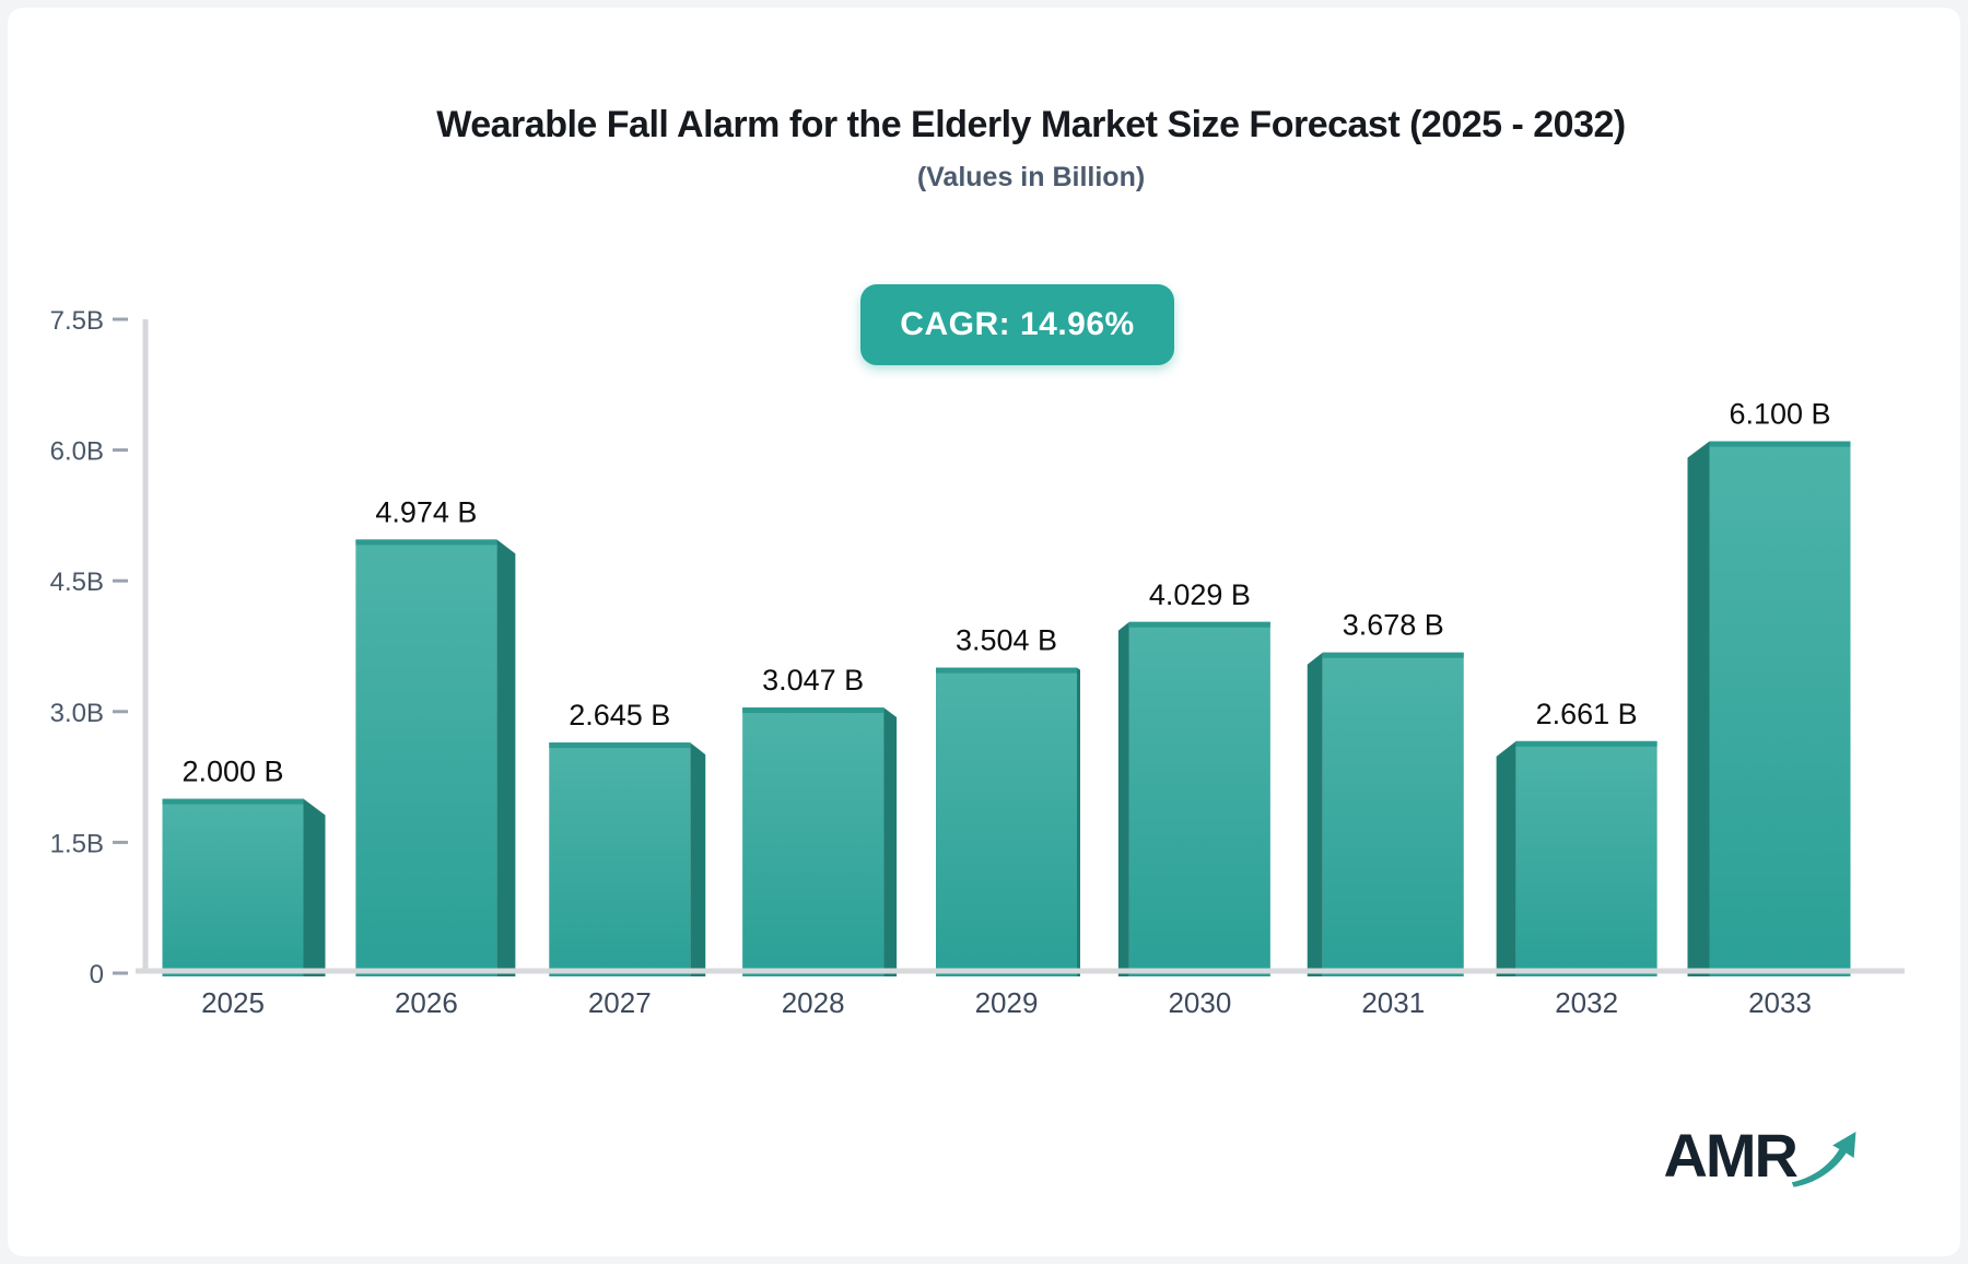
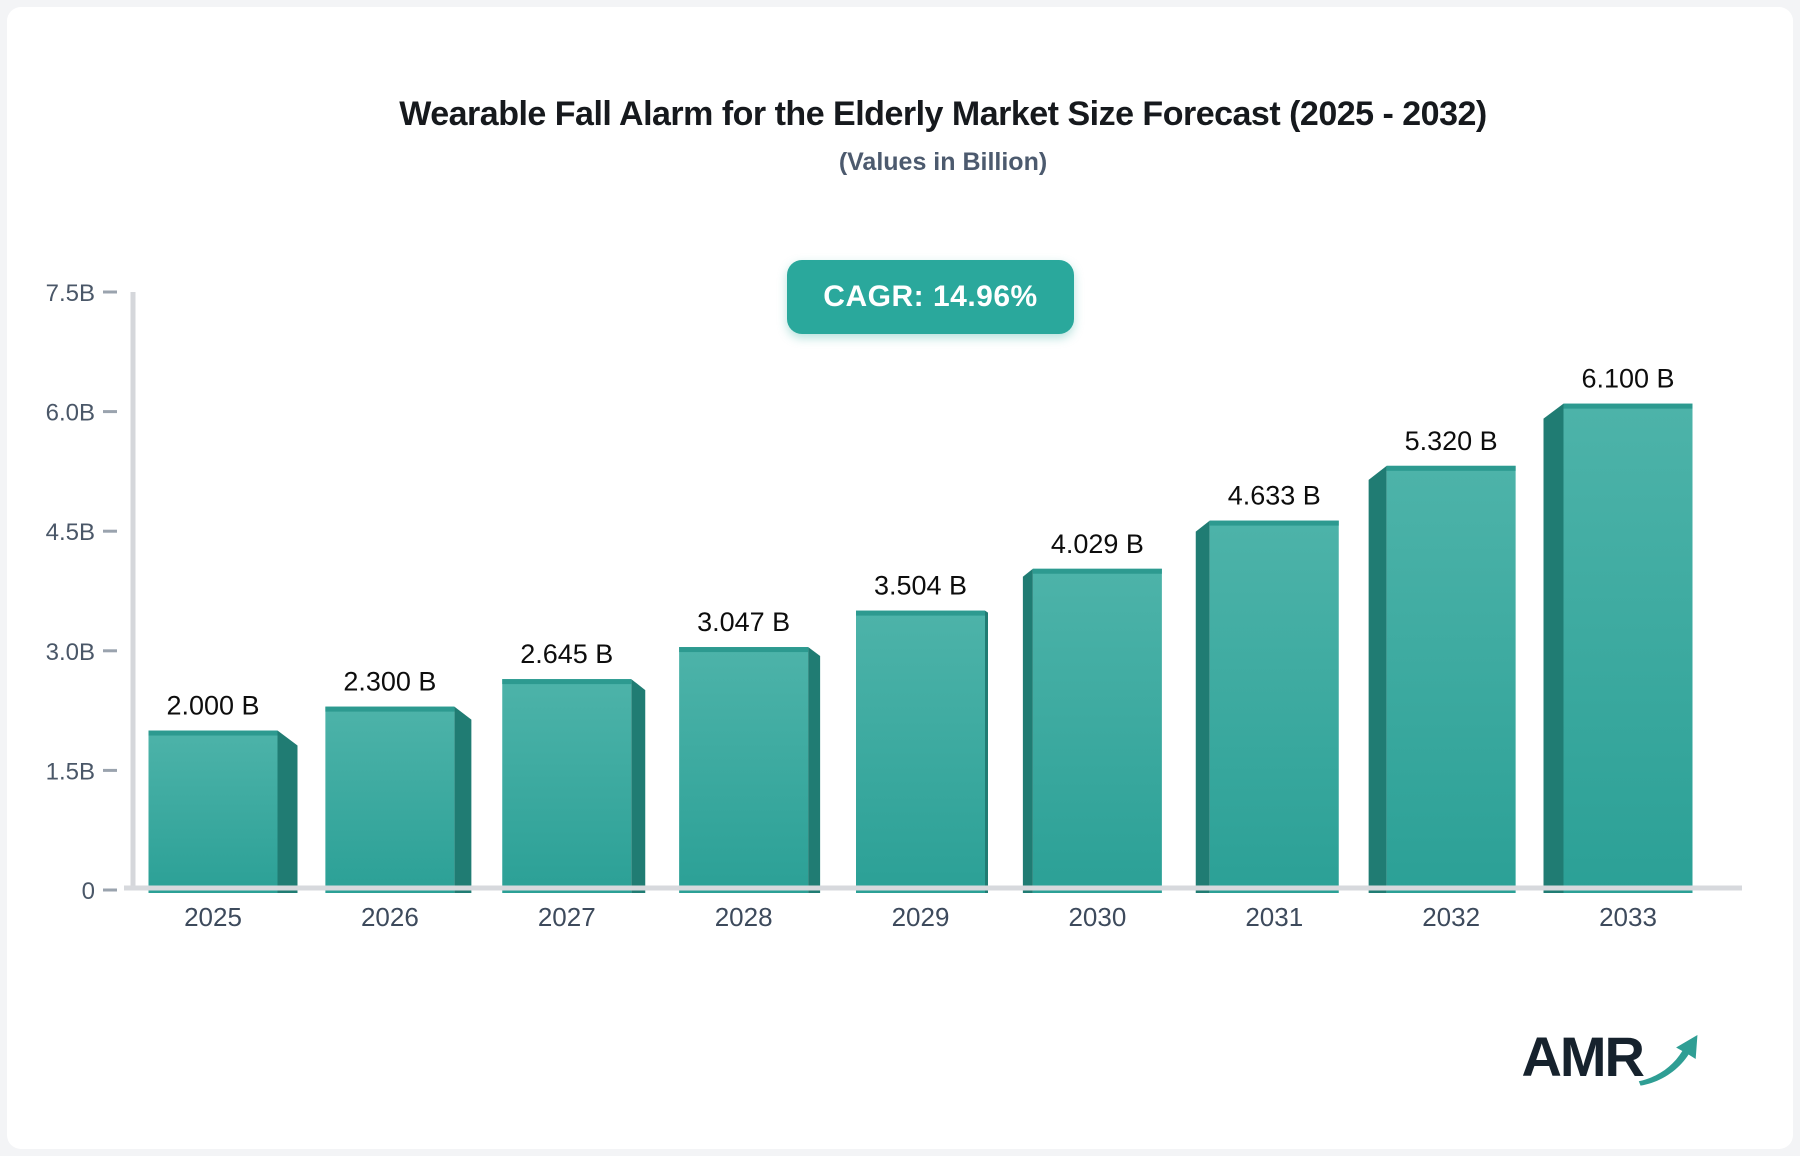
2026: 4.974 -> 2.300
2031: 3.678 -> 4.633
2032: 2.661 -> 5.320
